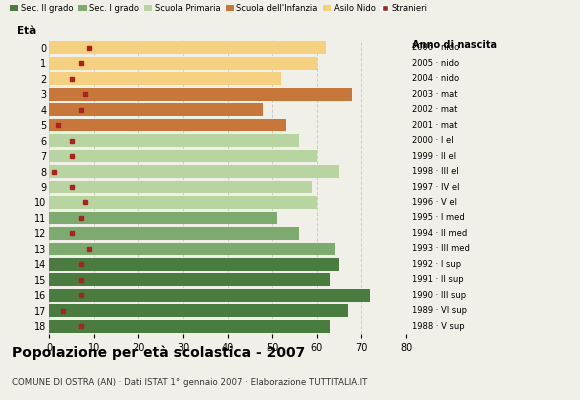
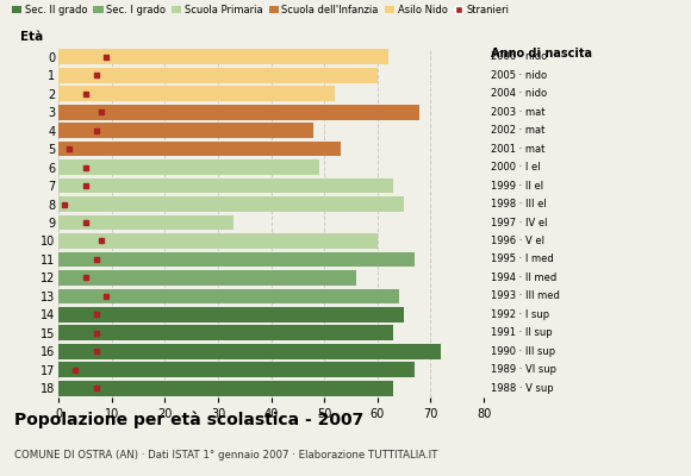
6: 56 -> 49
7: 60 -> 63
9: 59 -> 33
11: 51 -> 67
